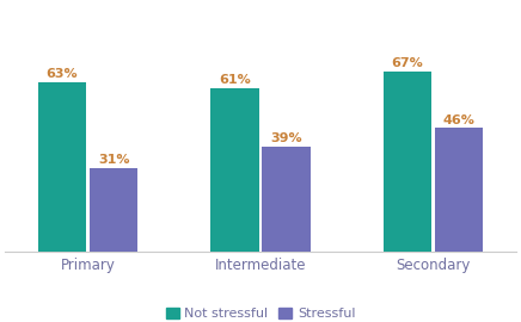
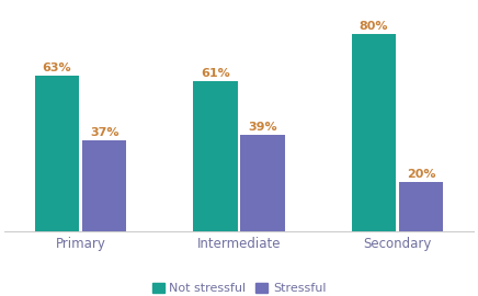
Stressful/Primary: 31% -> 37%
Not stressful/Secondary: 67% -> 80%
Stressful/Secondary: 46% -> 20%
